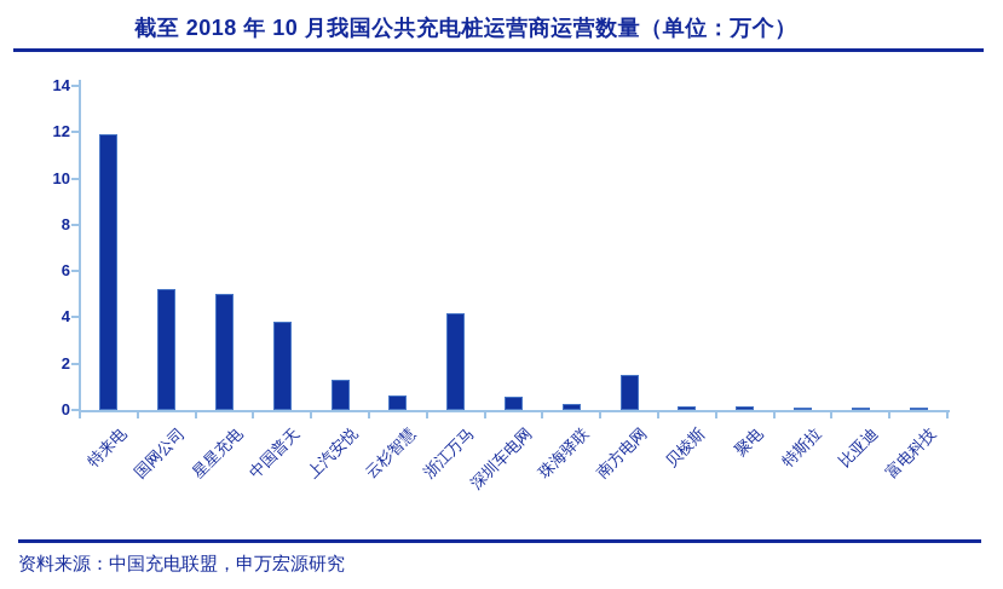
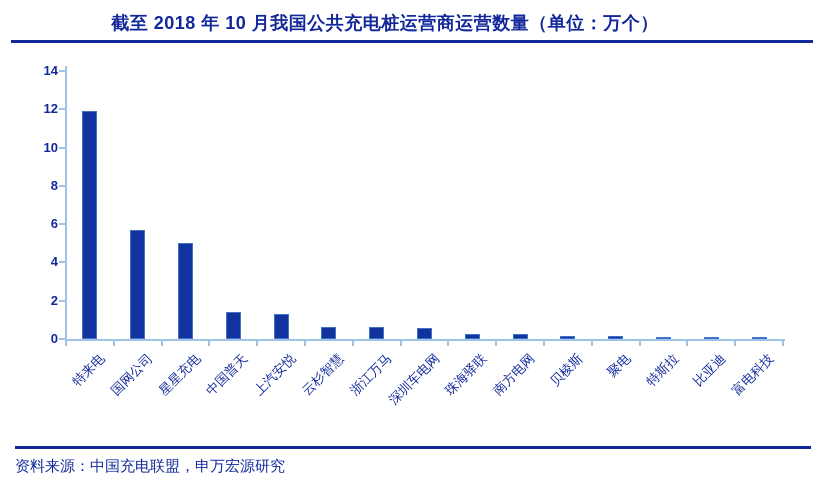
国网公司: 5.2 -> 5.7
中国普天: 3.8 -> 1.4
浙江万马: 4.2 -> 0.6
南方电网: 1.5 -> 0.2
